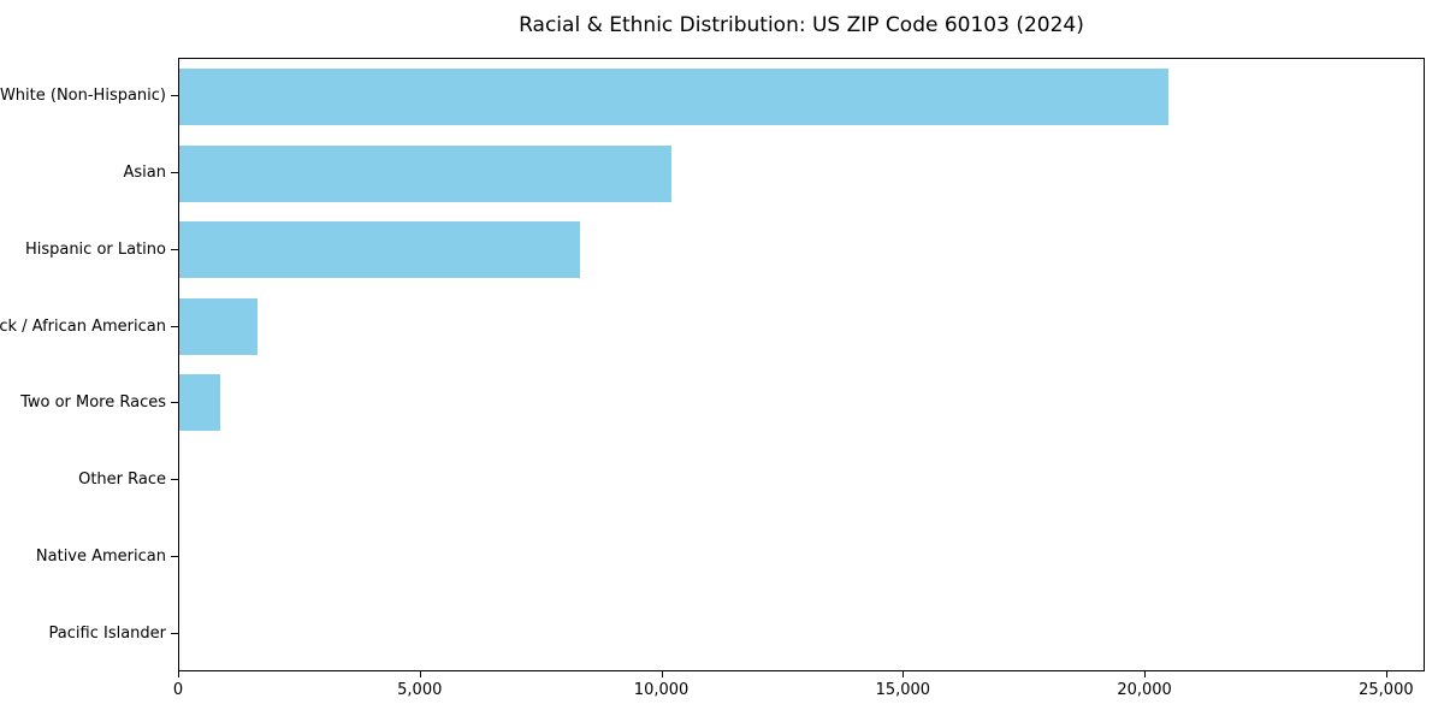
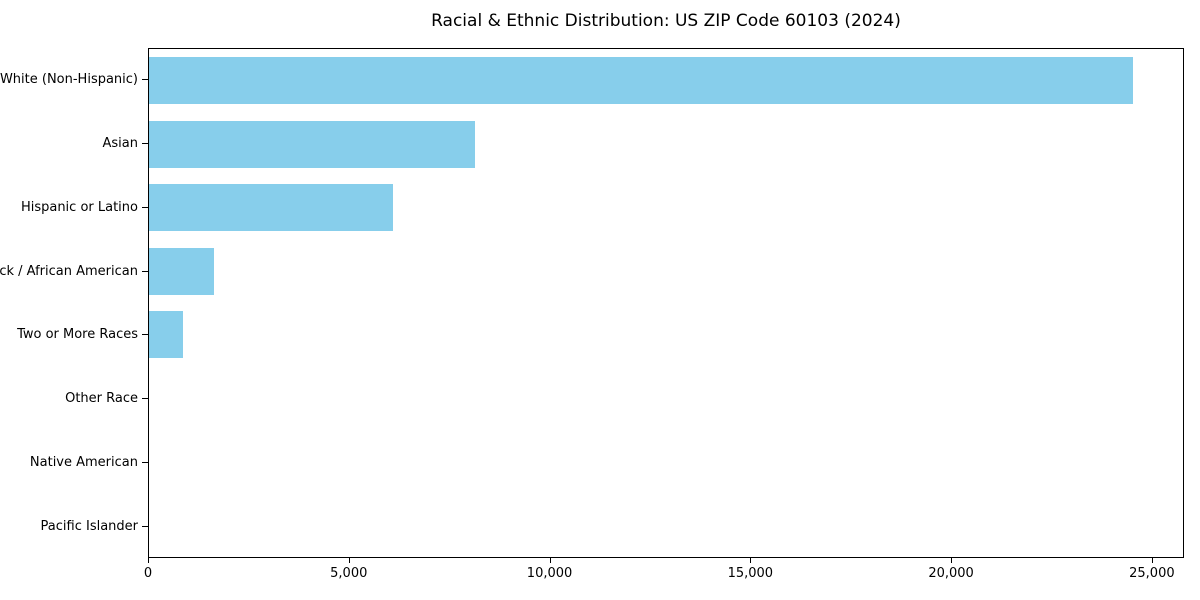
White (Non-Hispanic): 20500 -> 24600
Asian: 10200 -> 8100
Hispanic or Latino: 8300 -> 6100
